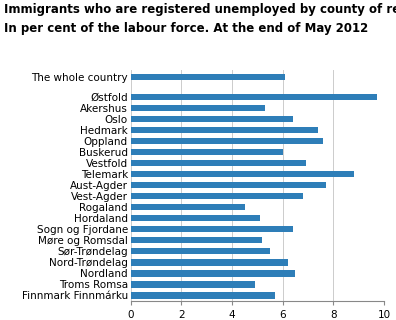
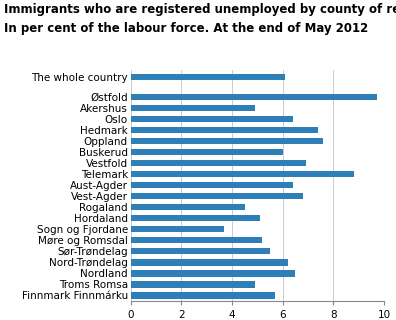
Akershus: 5.3 -> 4.9
Aust-Agder: 7.7 -> 6.4
Sogn og Fjordane: 6.4 -> 3.7
